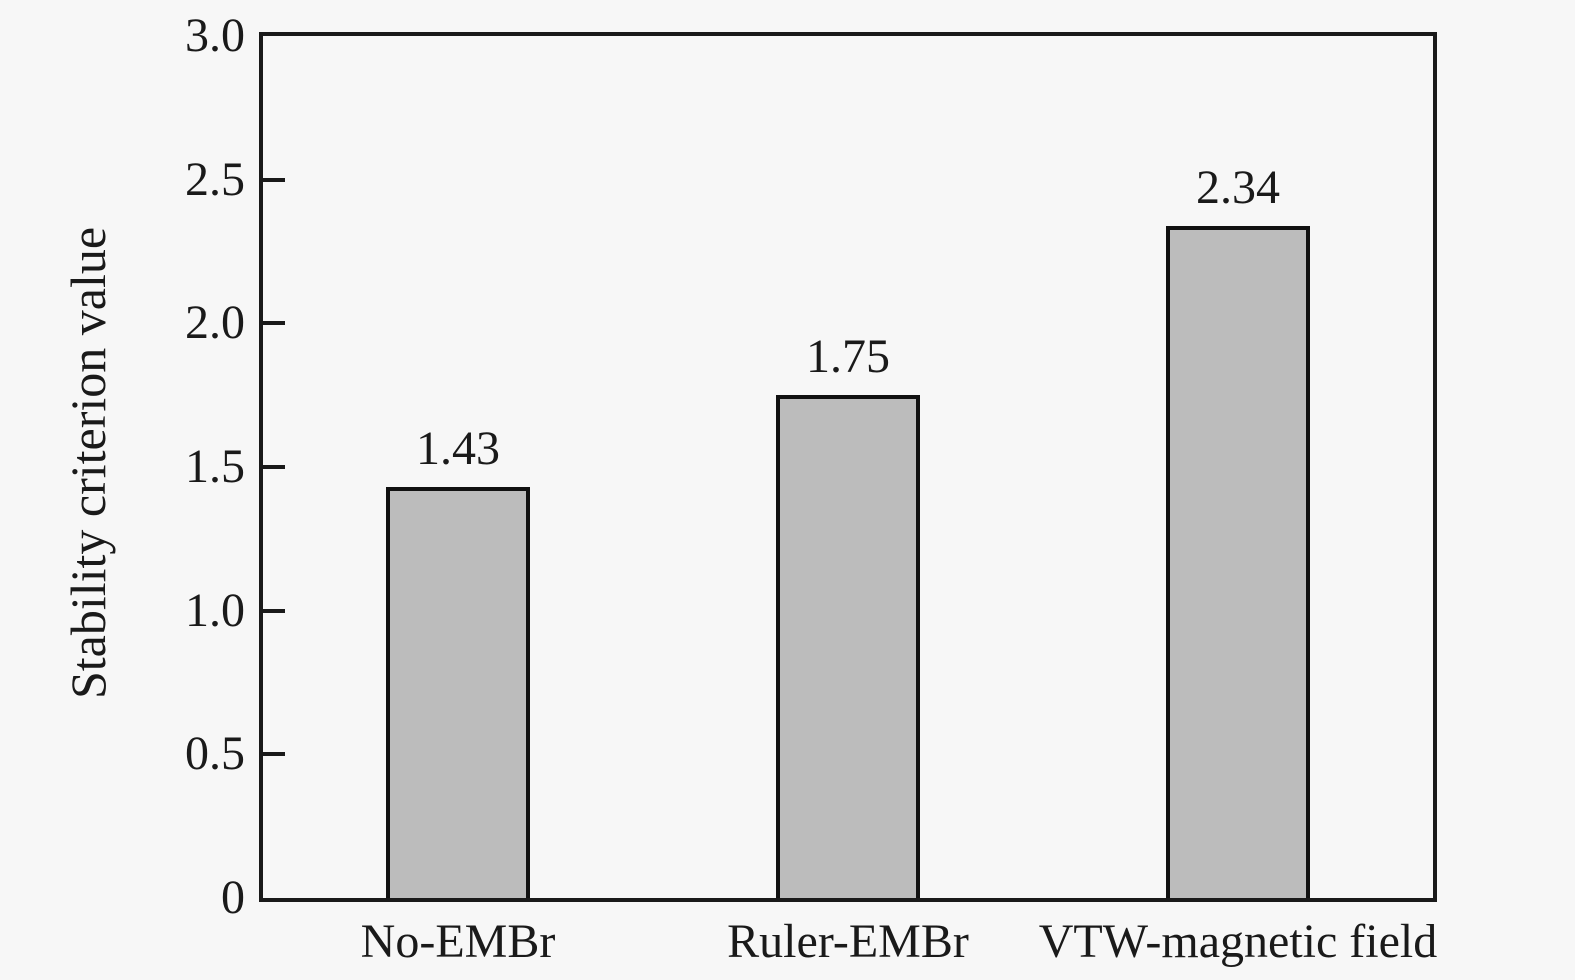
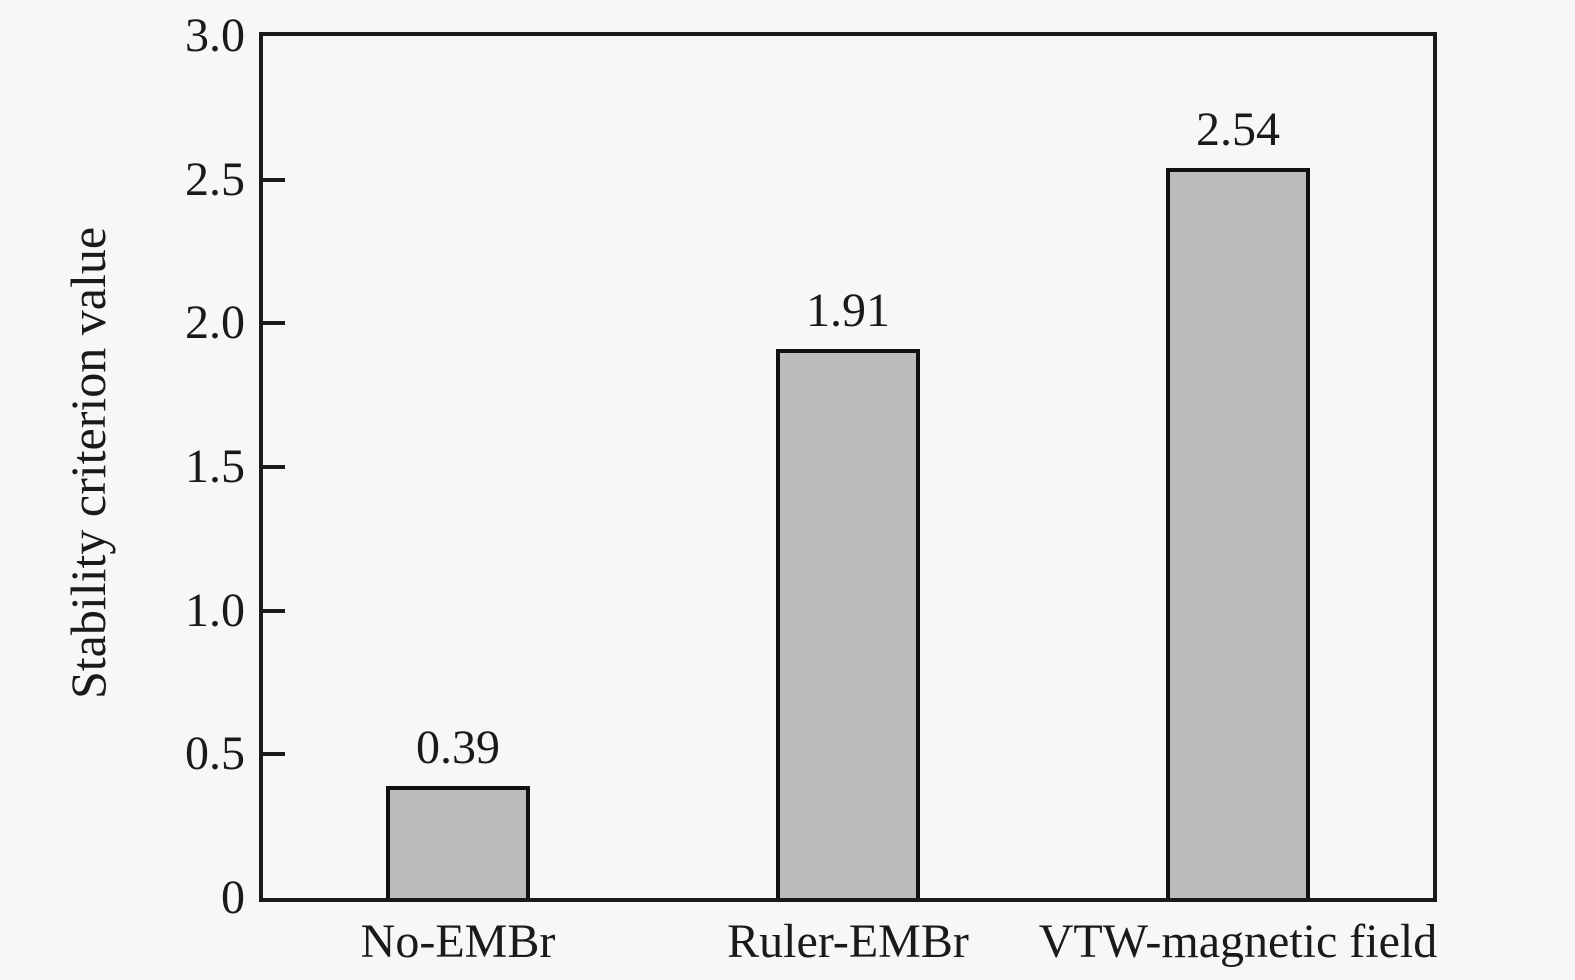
No-EMBr: 1.43 -> 0.39
Ruler-EMBr: 1.75 -> 1.91
VTW-magnetic field: 2.34 -> 2.54
